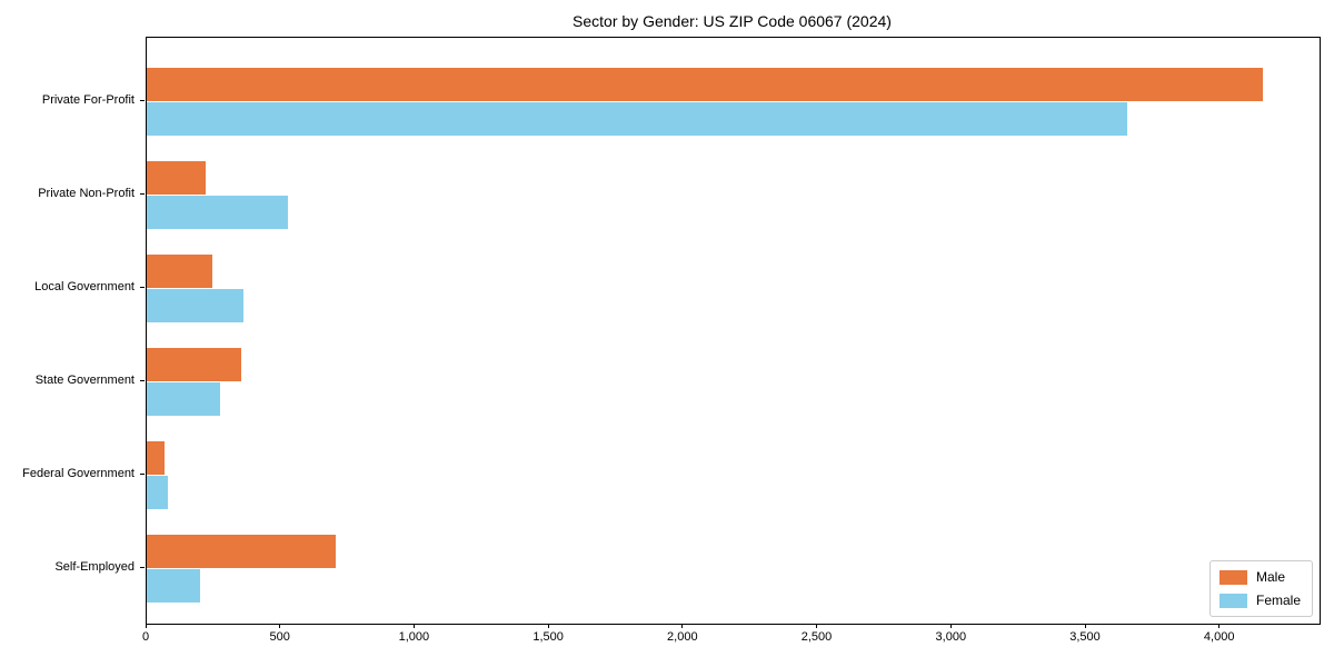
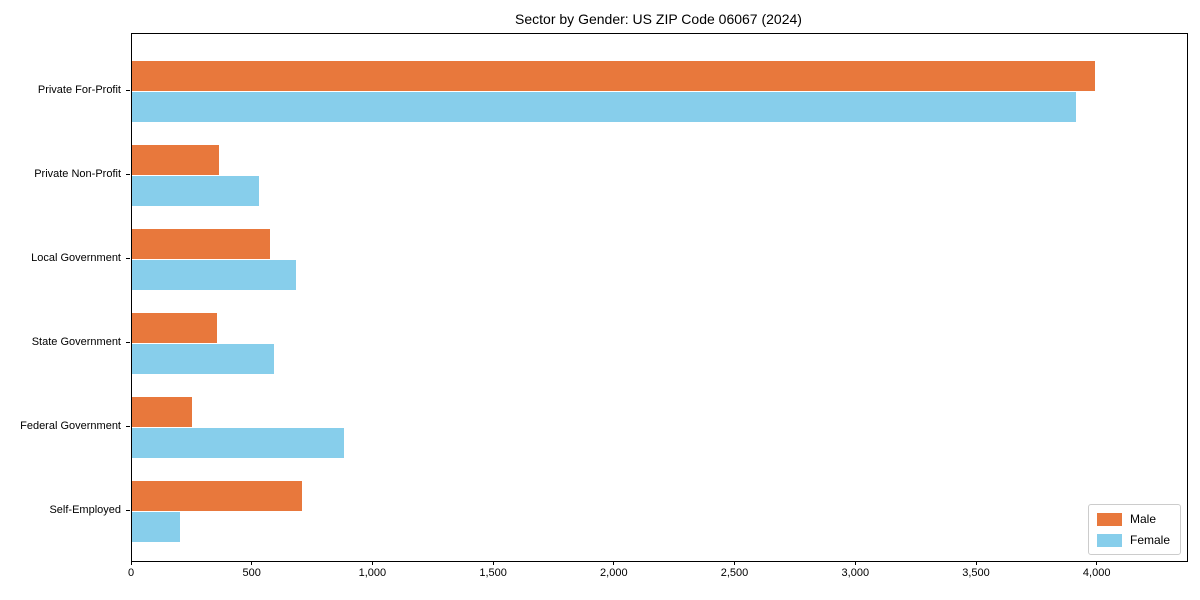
Male/Private For-Profit: 4160 -> 3990
Female/Private For-Profit: 3660 -> 3910
Male/Private Non-Profit: 220 -> 360
Male/Local Government: 240 -> 570
Female/Local Government: 360 -> 680
Female/State Government: 280 -> 590
Male/Federal Government: 60 -> 250
Female/Federal Government: 80 -> 880
